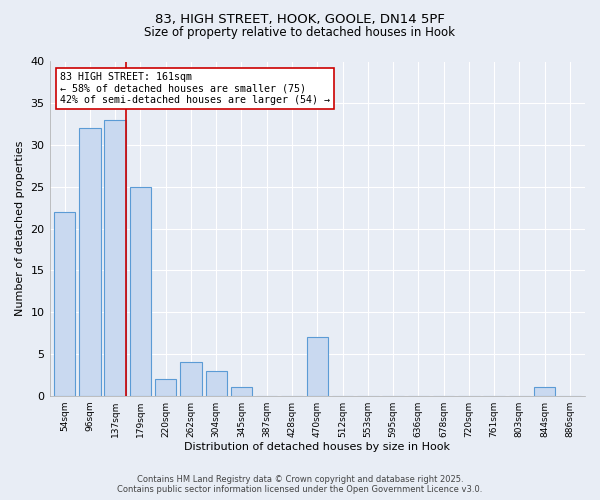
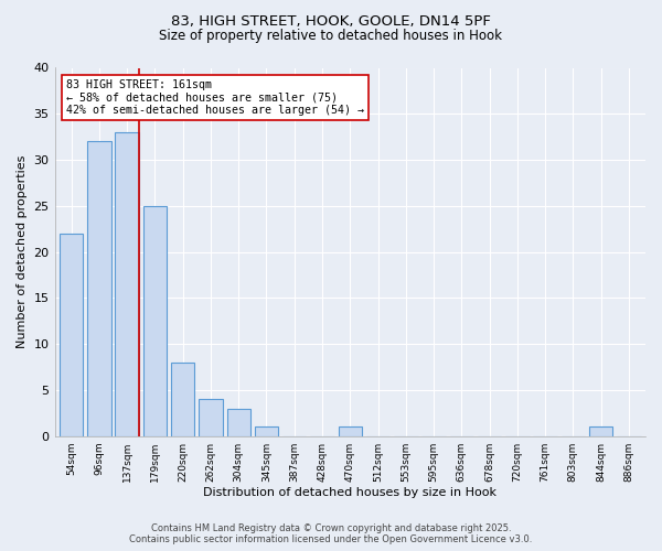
220sqm: 2 -> 8
470sqm: 7 -> 1
